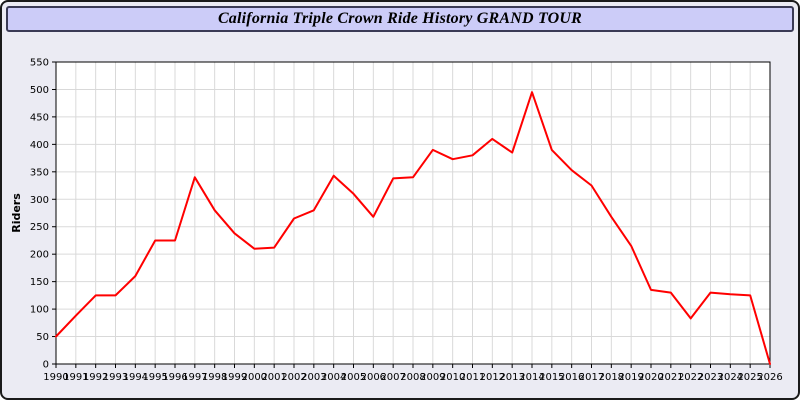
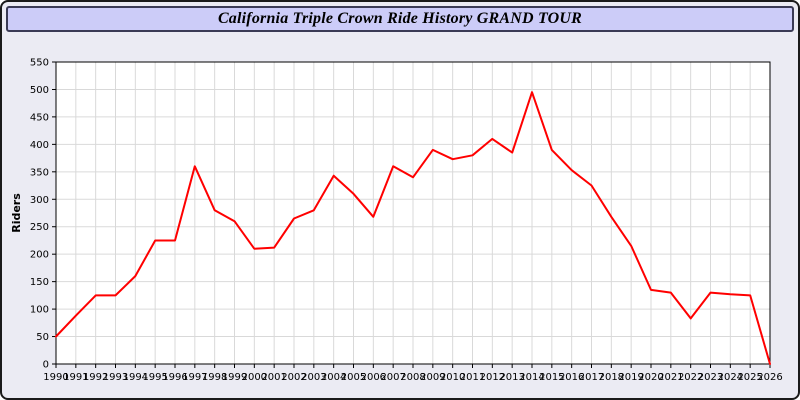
1997: 340 -> 360
1999: 240 -> 260
2007: 340 -> 360
